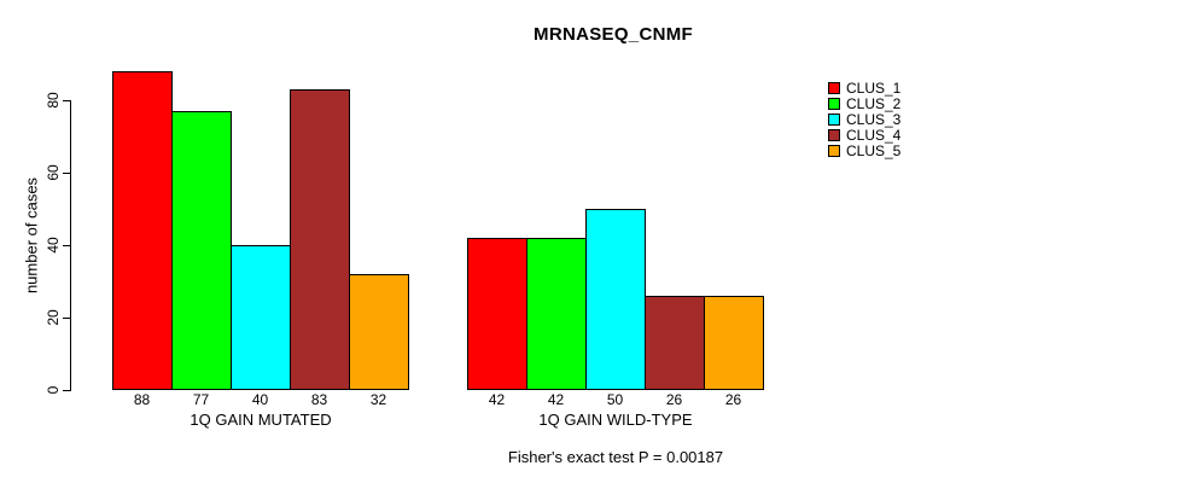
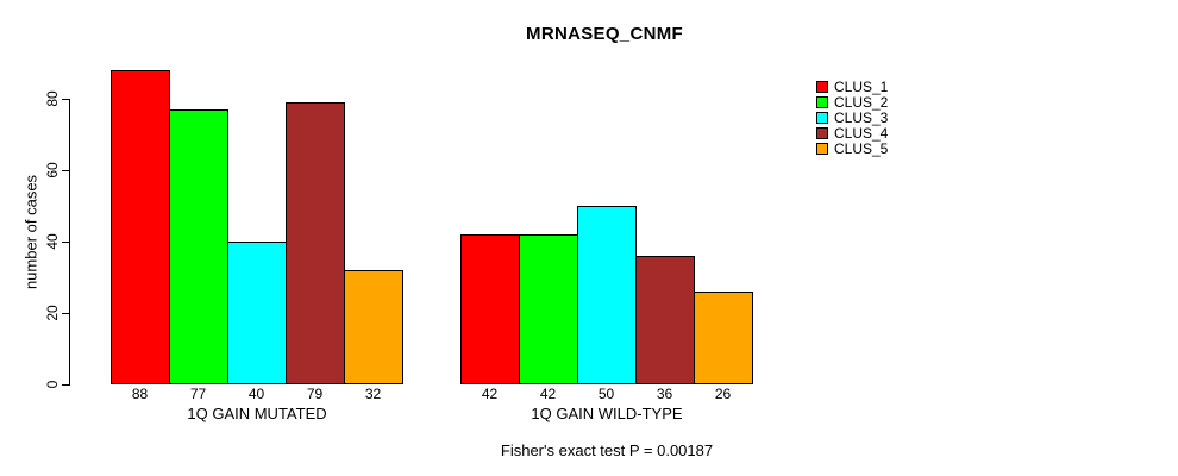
CLUS_4/1Q GAIN MUTATED: 83 -> 79
CLUS_4/1Q GAIN WILD-TYPE: 26 -> 36
